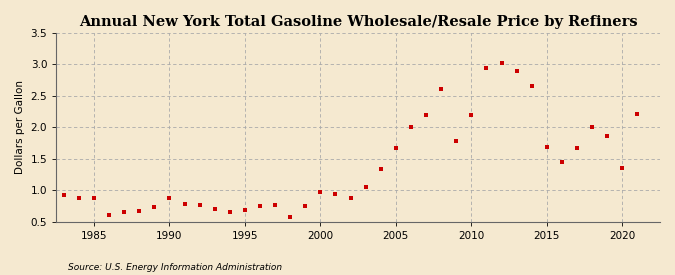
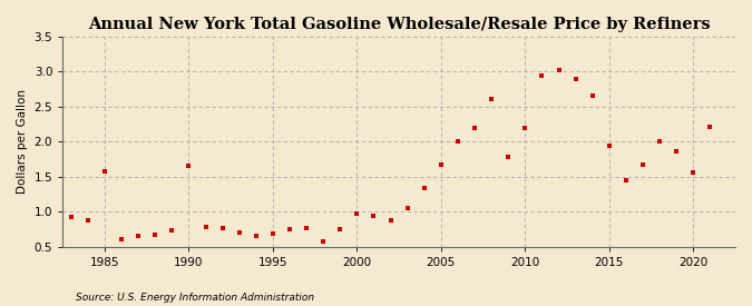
1985: 0.88 -> 1.58
1990: 0.88 -> 1.66
2015: 1.69 -> 1.94
2020: 1.36 -> 1.56
